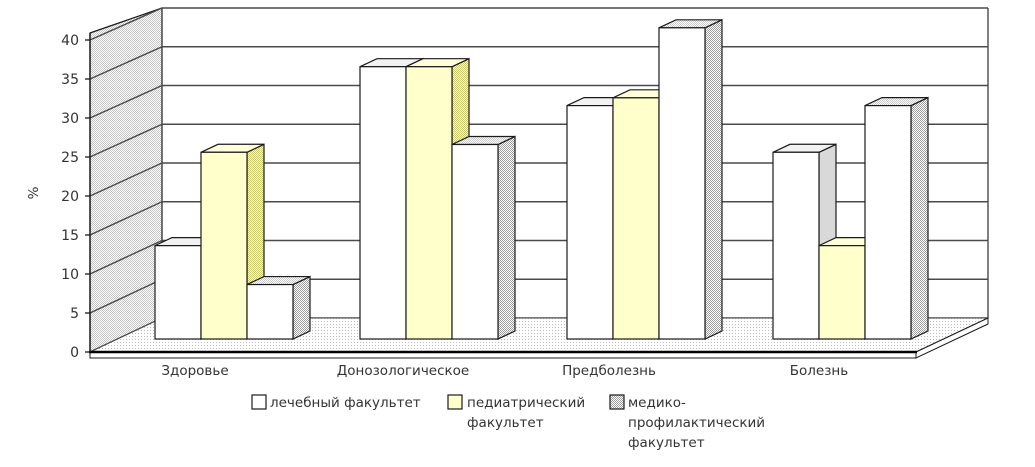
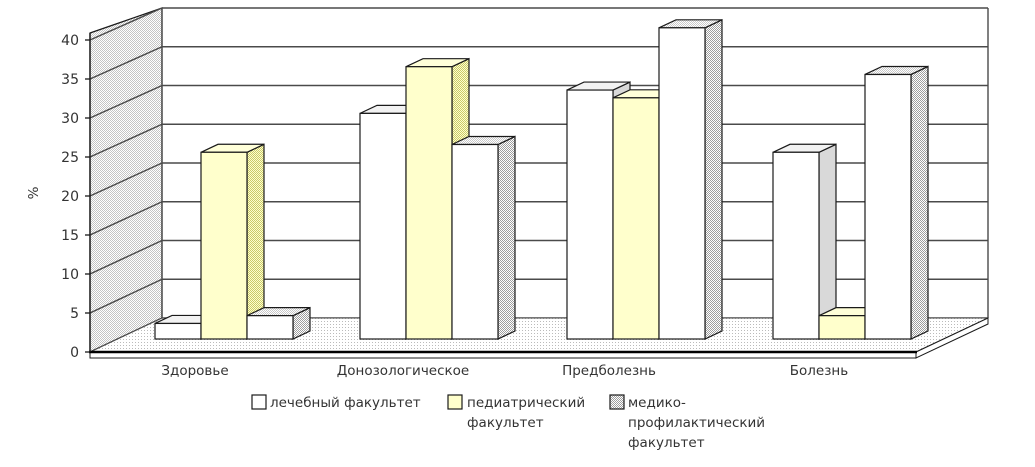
лечебный факультет/Здоровье: 12 -> 2
медико-профилактический факультет/Здоровье: 7 -> 3
лечебный факультет/Донозологическое: 35 -> 29
лечебный факультет/Предболезнь: 30 -> 32
педиатрический факультет/Болезнь: 12 -> 3
медико-профилактический факультет/Болезнь: 30 -> 34
